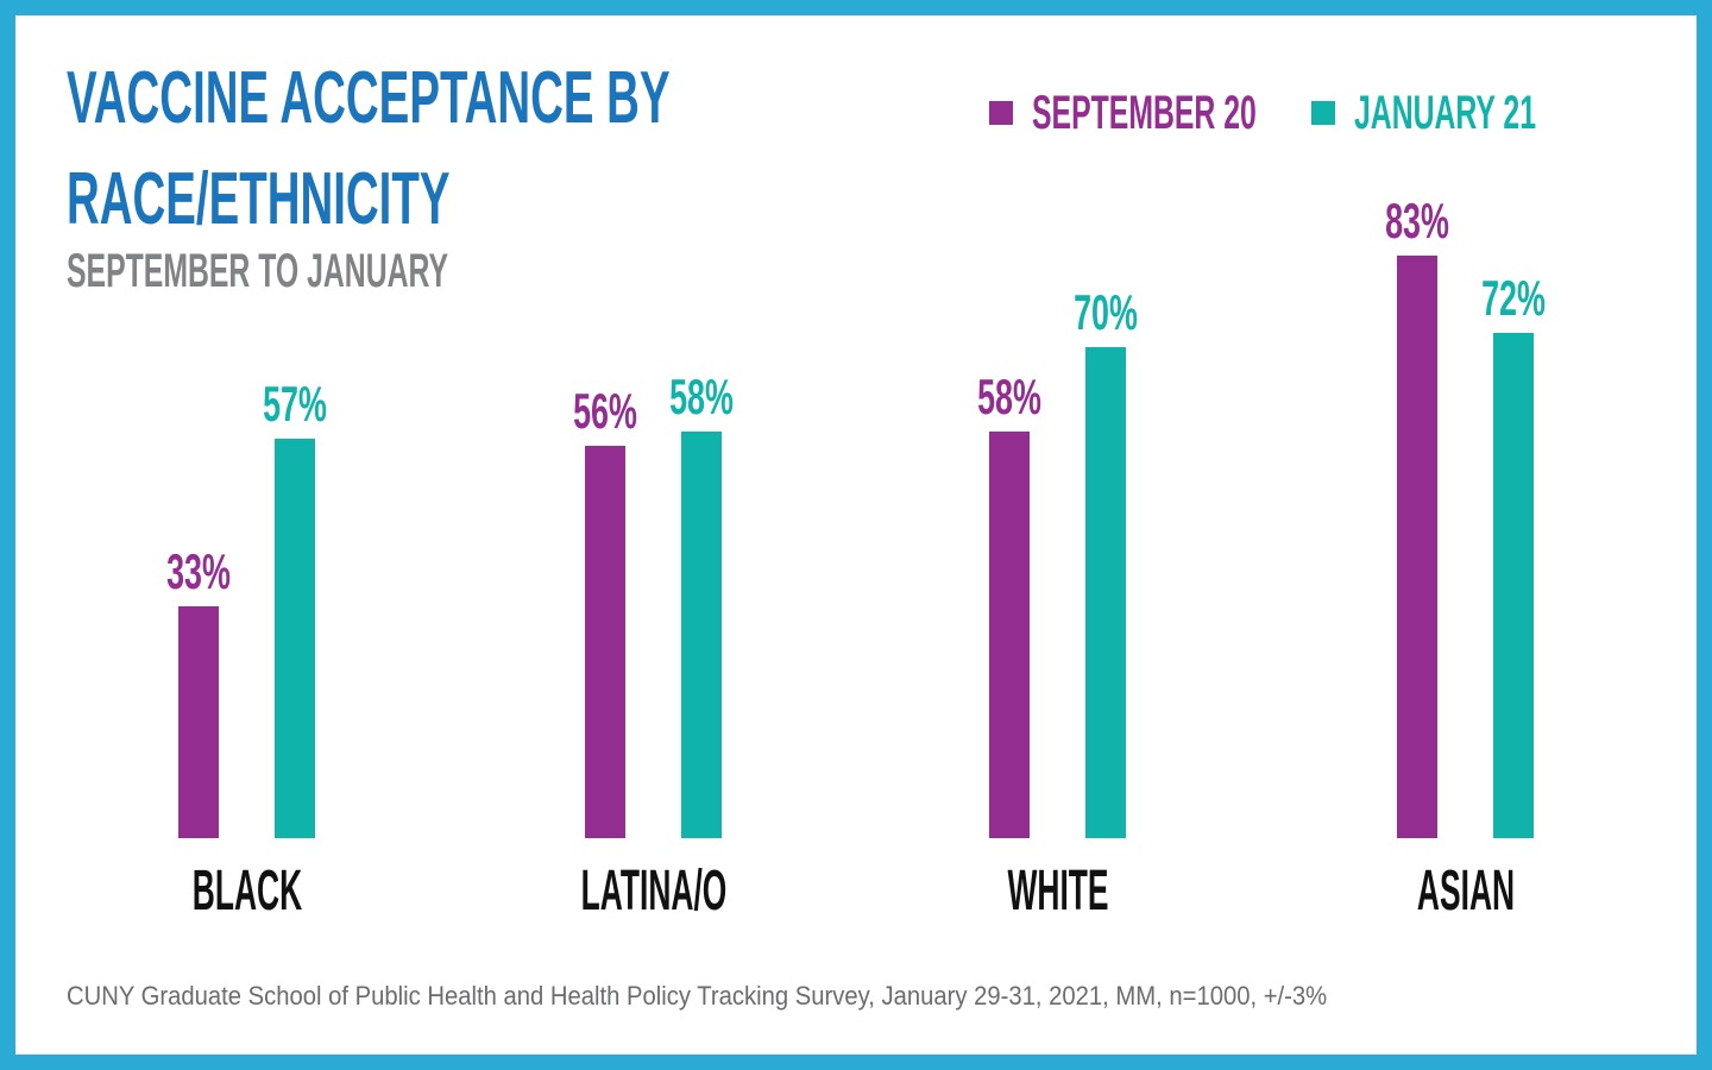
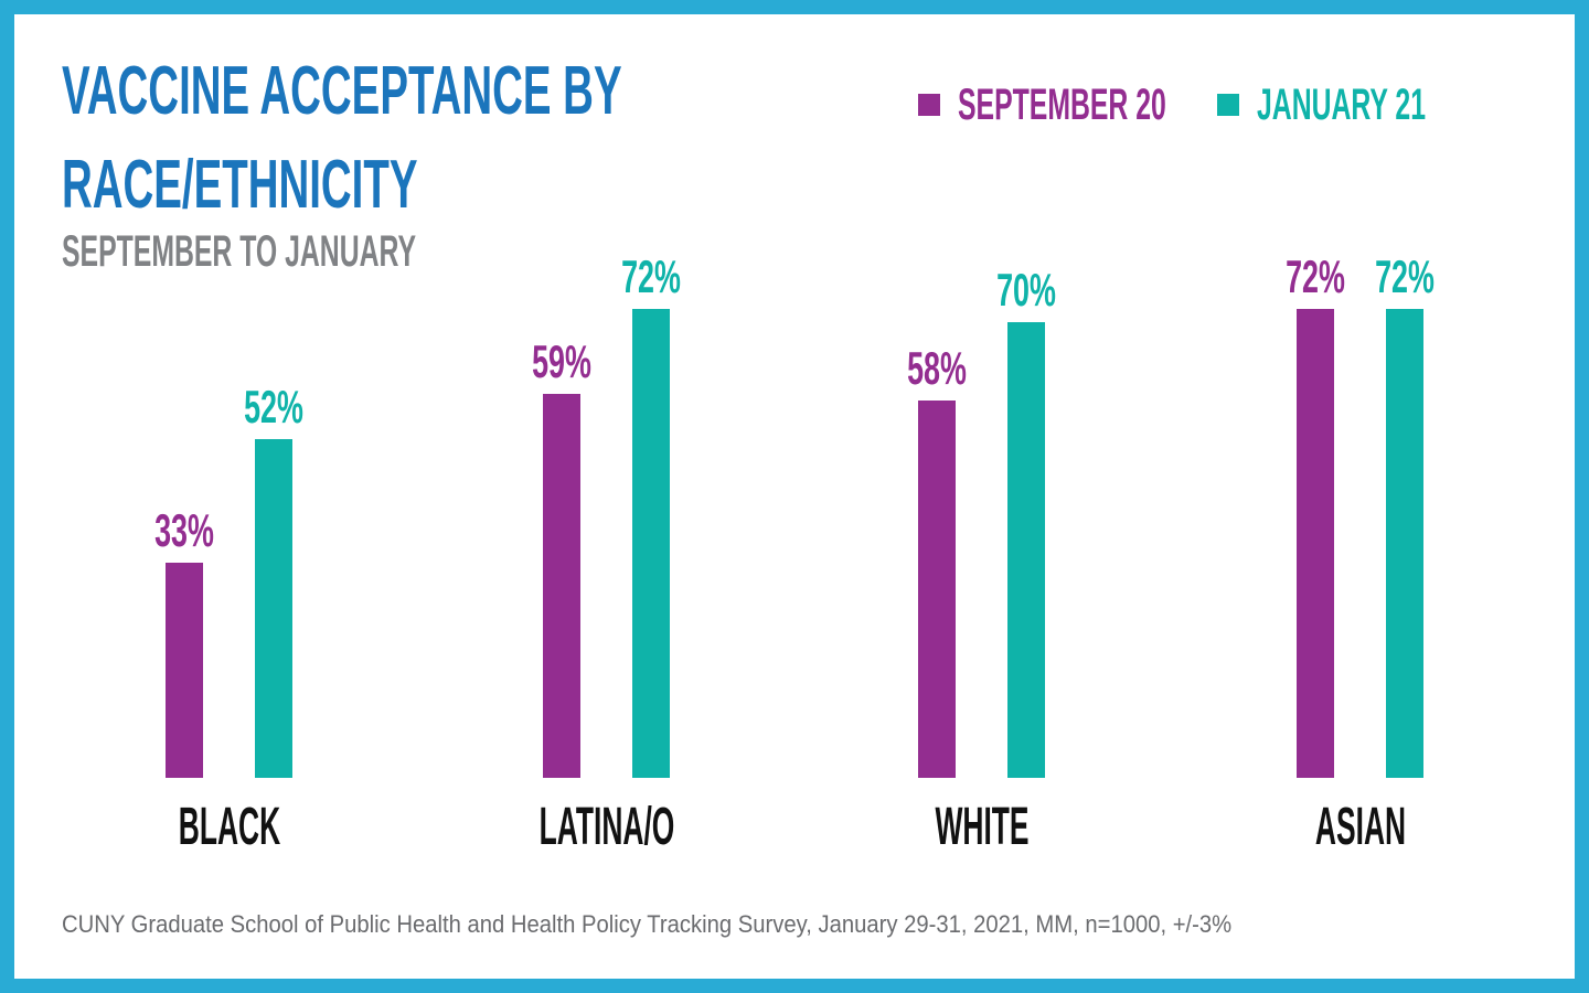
JANUARY 21/BLACK: 57% -> 52%
SEPTEMBER 20/LATINA/O: 56% -> 59%
JANUARY 21/LATINA/O: 58% -> 72%
SEPTEMBER 20/ASIAN: 83% -> 72%
